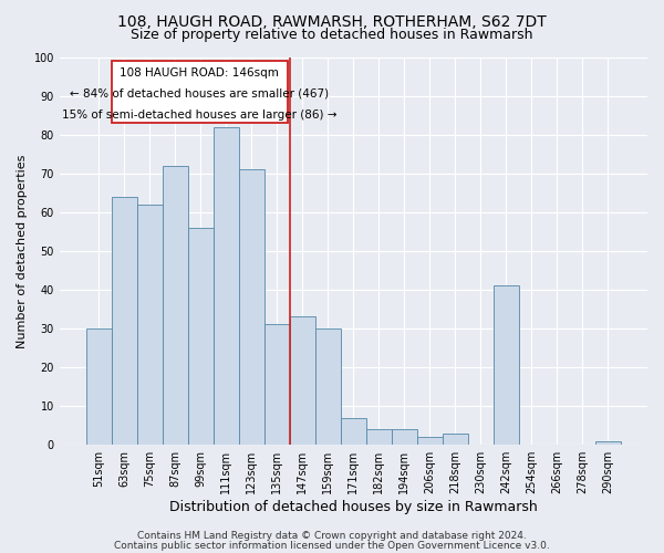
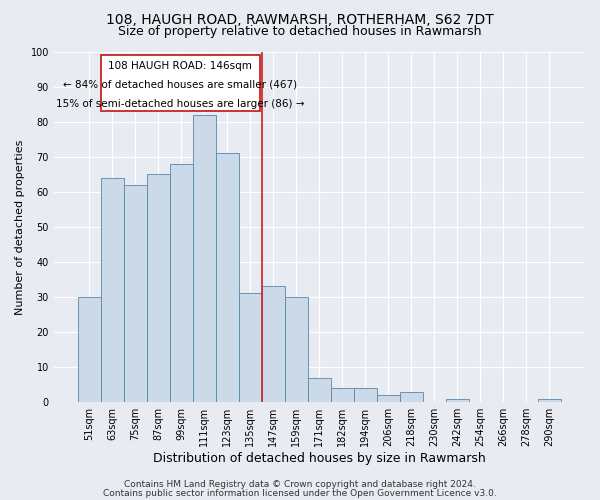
87sqm: 72 -> 65
99sqm: 56 -> 68
242sqm: 41 -> 1
